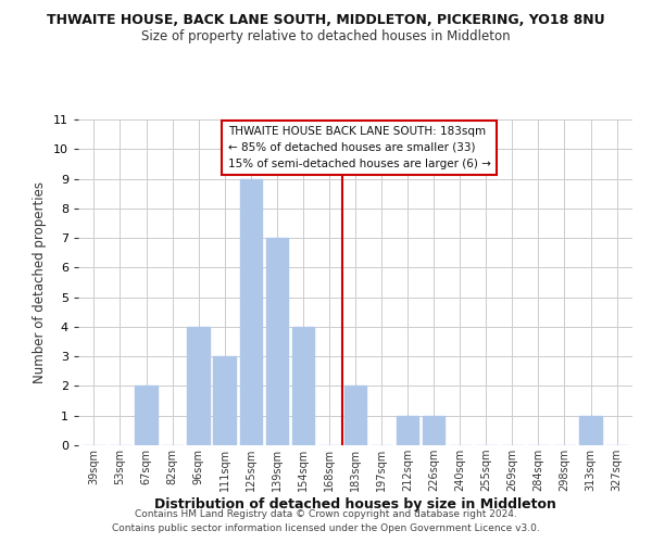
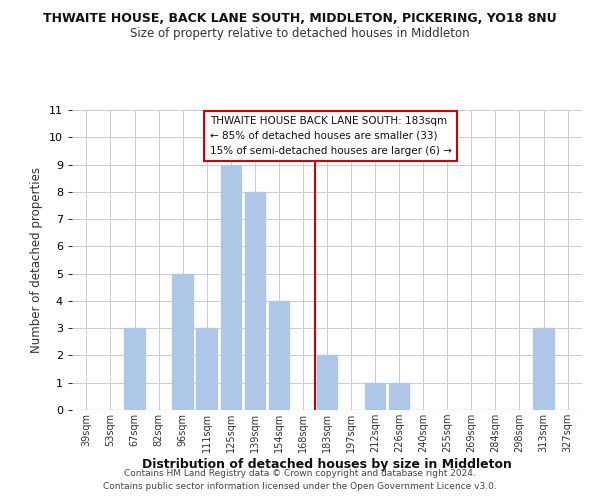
67sqm: 2 -> 3
96sqm: 4 -> 5
139sqm: 7 -> 8
313sqm: 1 -> 3
